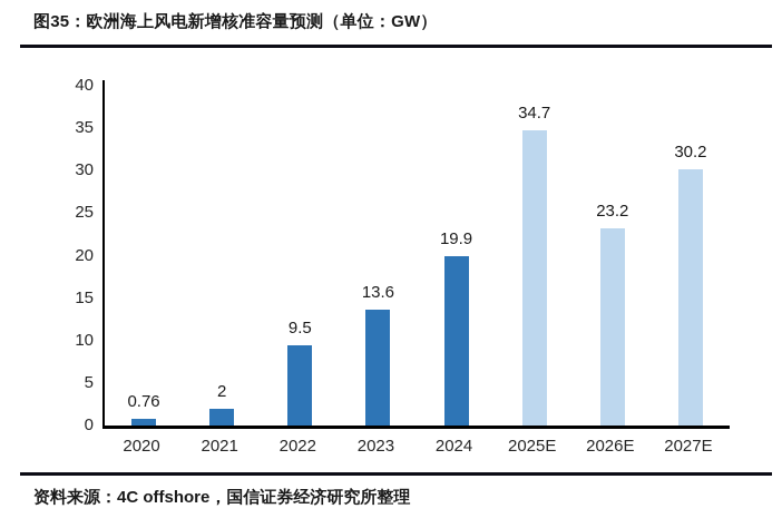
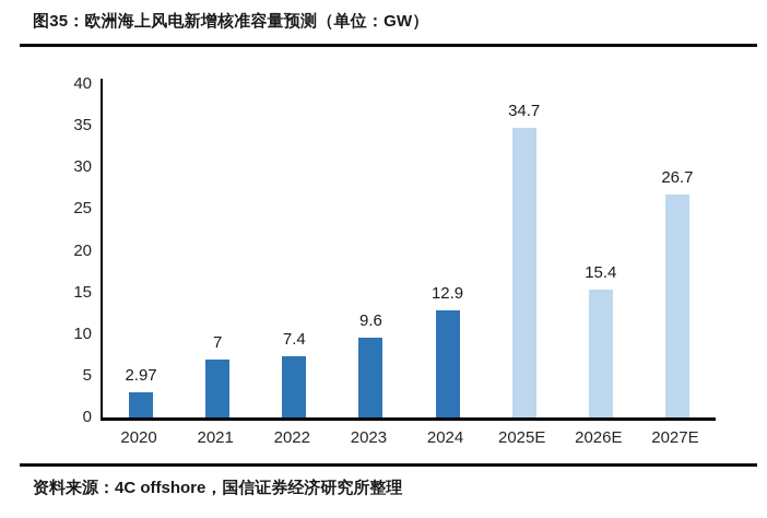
2020: 0.76 -> 2.97
2021: 2 -> 7
2022: 9.5 -> 7.4
2023: 13.6 -> 9.6
2024: 19.9 -> 12.9
2026E: 23.2 -> 15.4
2027E: 30.2 -> 26.7
